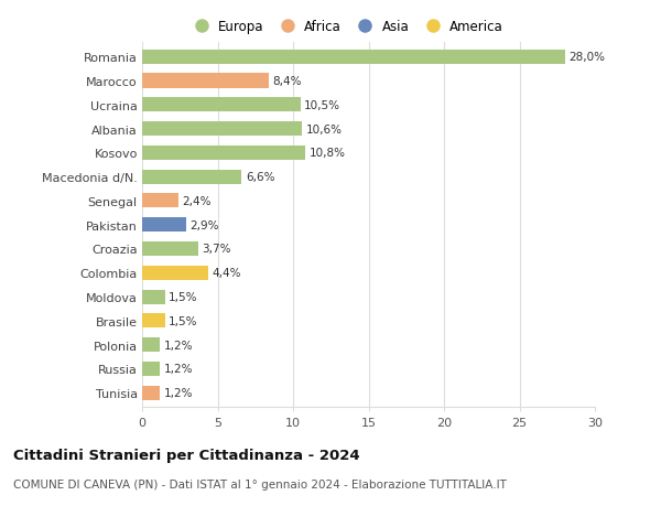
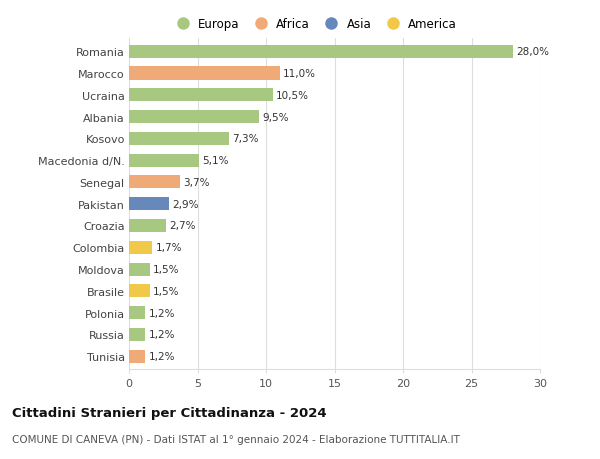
Marocco: 8,4% -> 11,0%
Albania: 10,6% -> 9,5%
Kosovo: 10,8% -> 7,3%
Macedonia d/N.: 6,6% -> 5,1%
Senegal: 2,4% -> 3,7%
Croazia: 3,7% -> 2,7%
Colombia: 4,4% -> 1,7%
